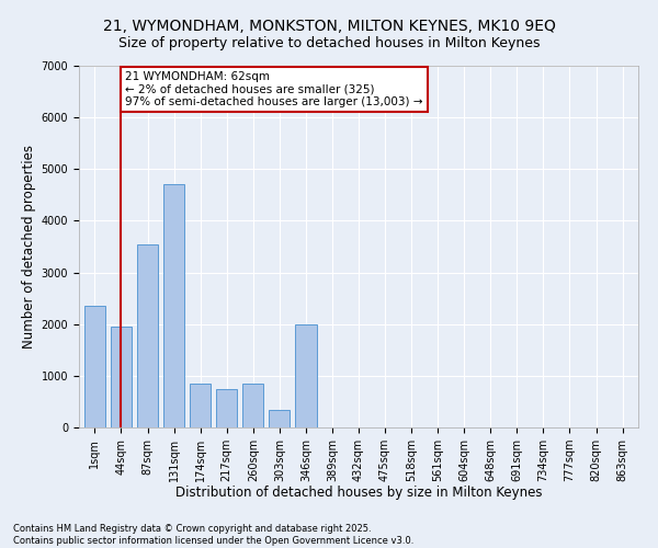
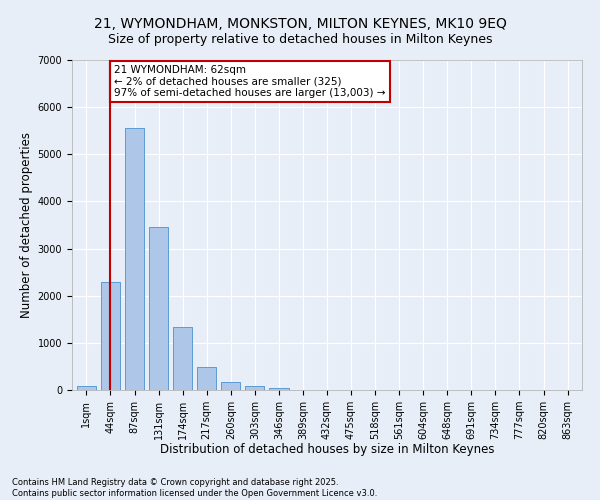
1sqm: 2350 -> 80
44sqm: 1950 -> 2300
87sqm: 3550 -> 5550
131sqm: 4700 -> 3450
174sqm: 850 -> 1330
217sqm: 750 -> 480
260sqm: 850 -> 170
303sqm: 350 -> 90
346sqm: 2000 -> 50
